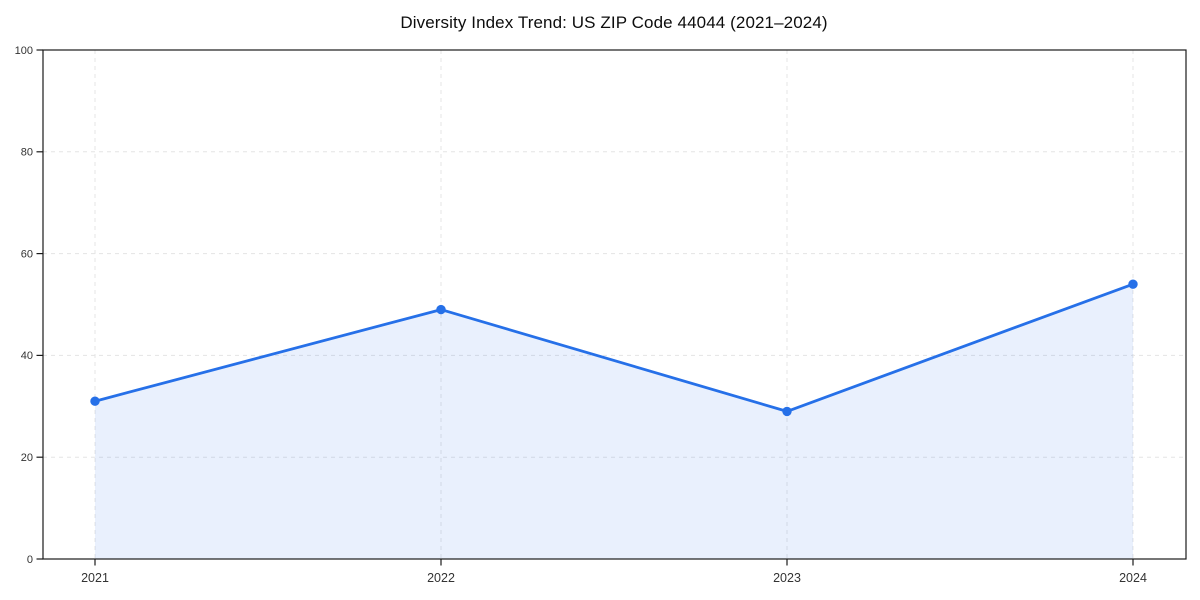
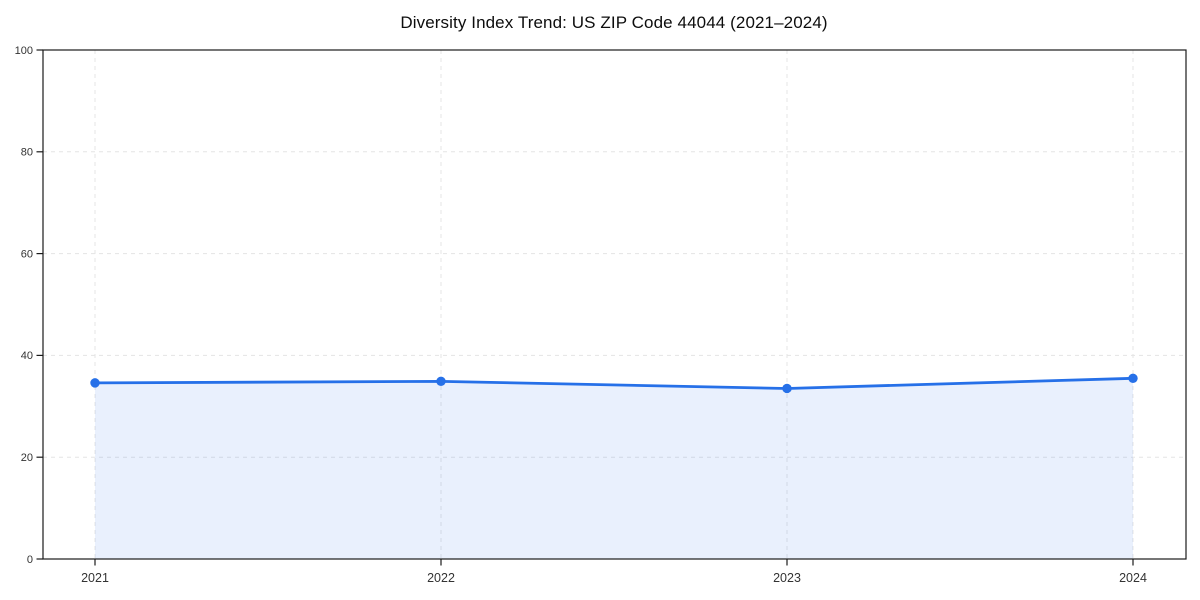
2021: 31 -> 35
2022: 49 -> 35
2023: 29 -> 34
2024: 54 -> 36
